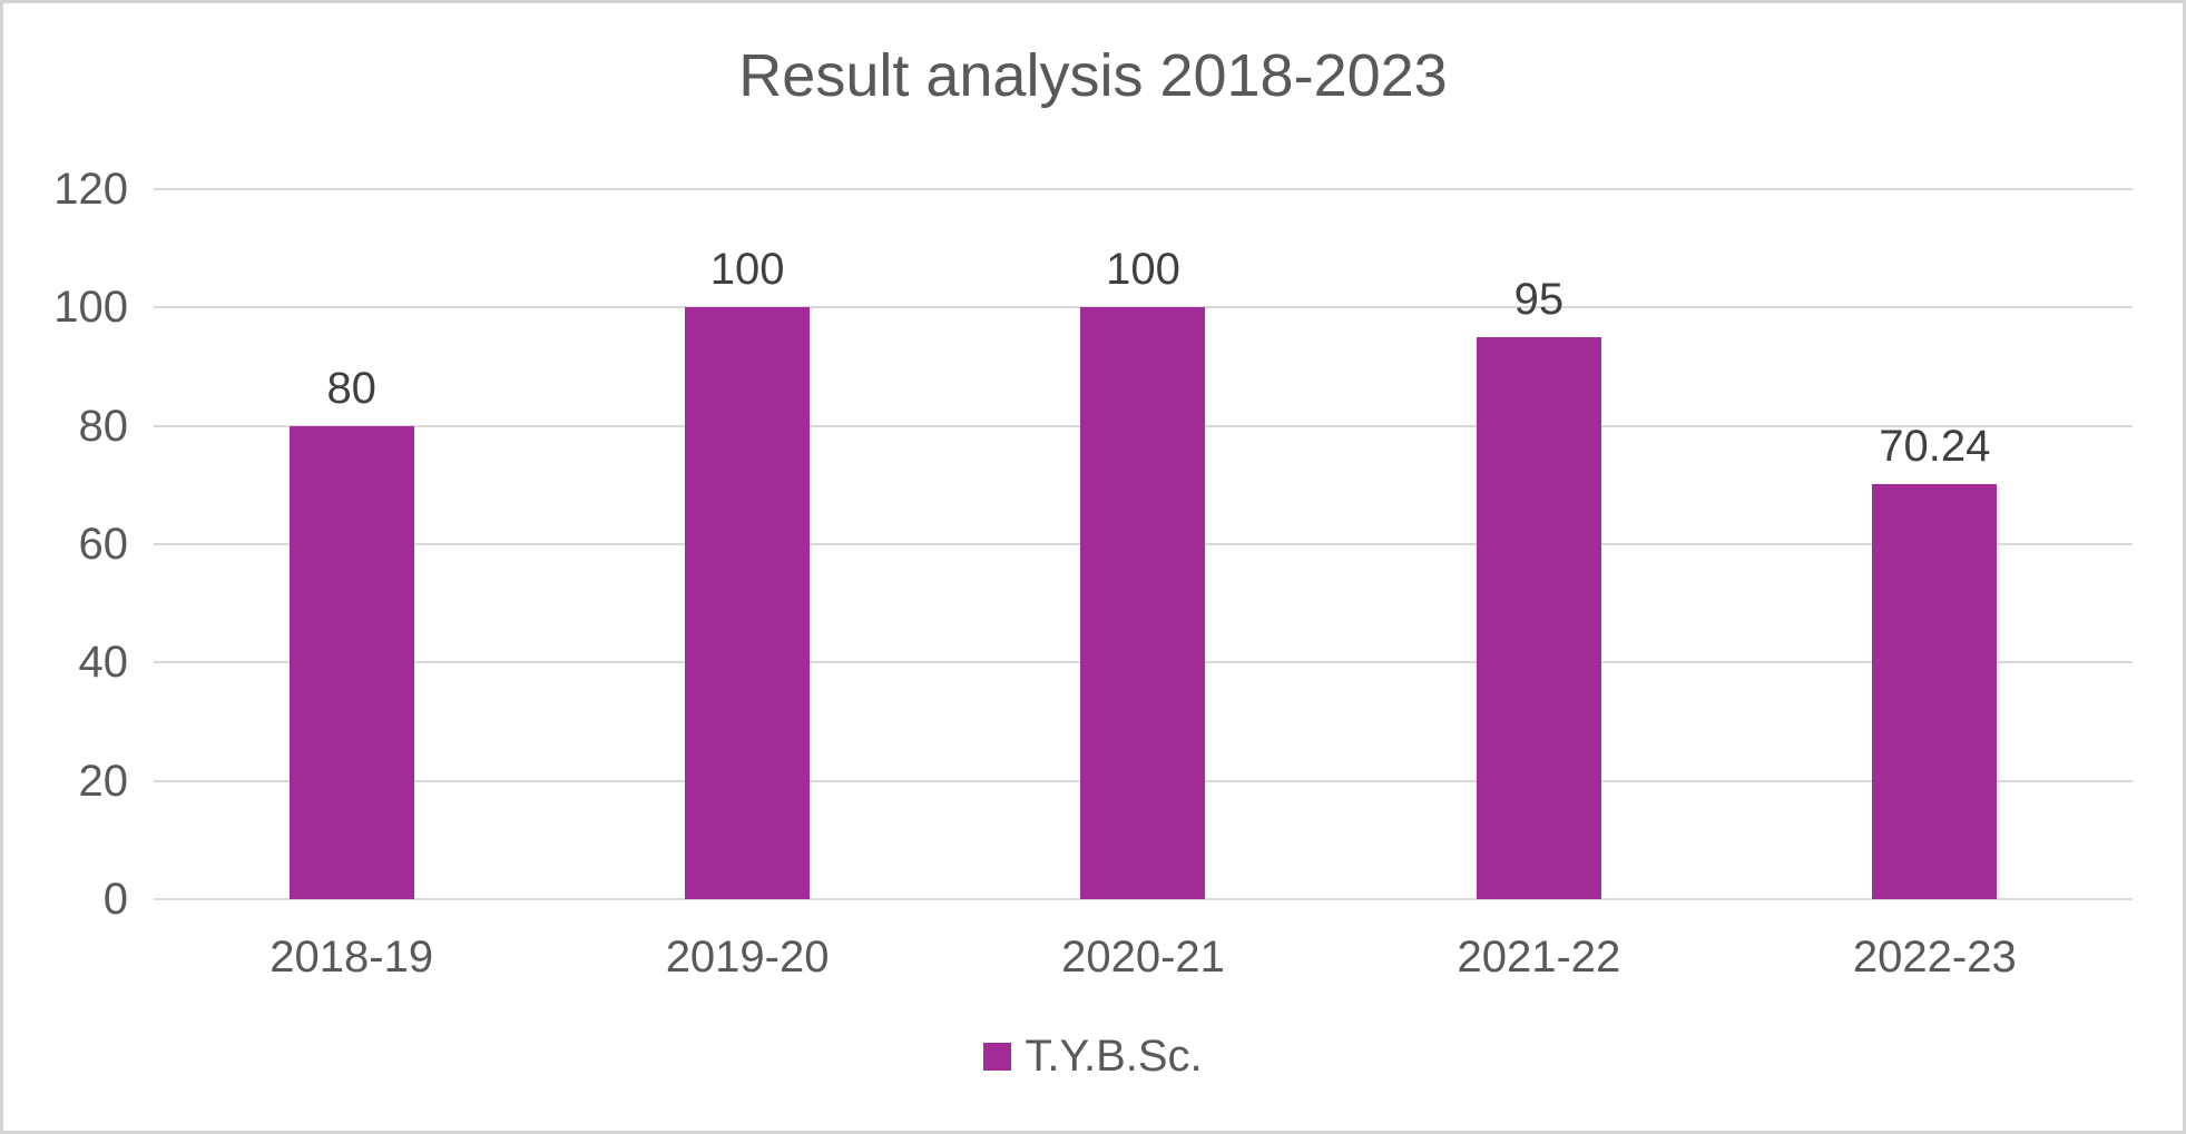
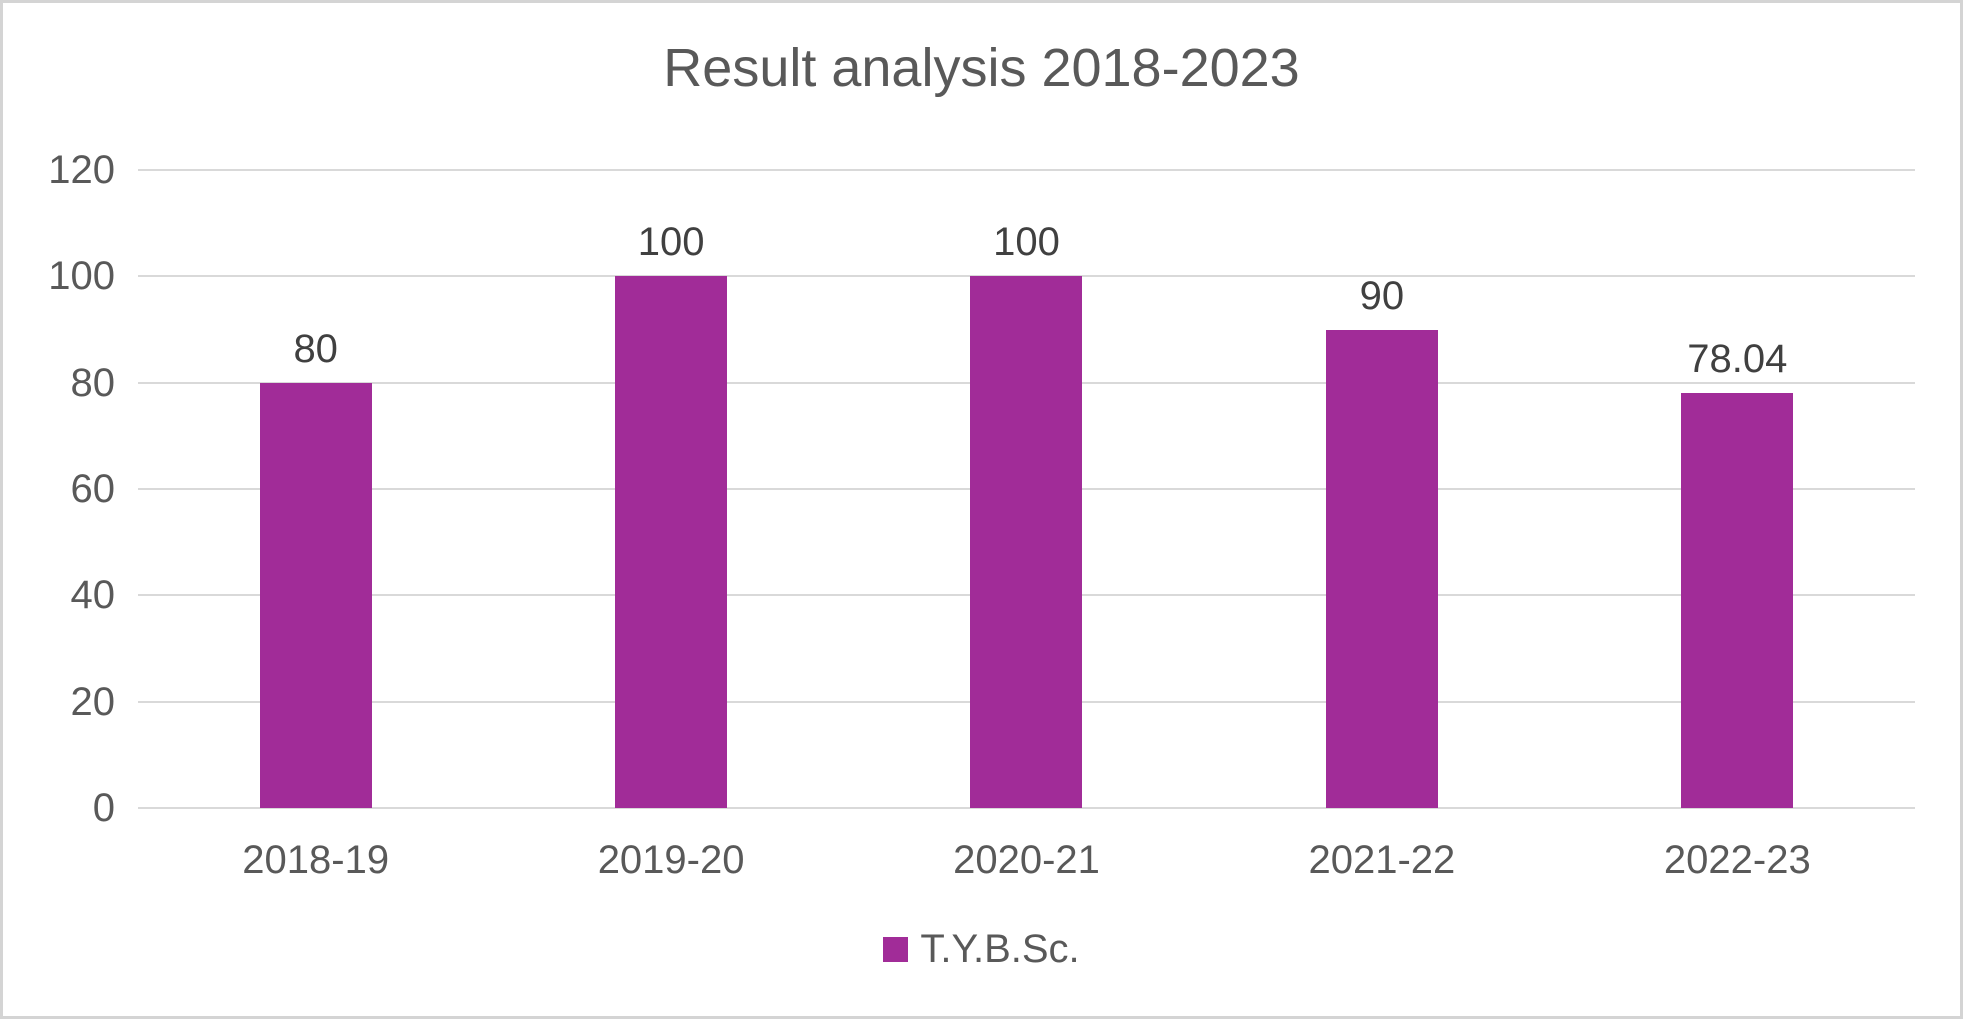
2021-22: 95 -> 90
2022-23: 70.24 -> 78.04
